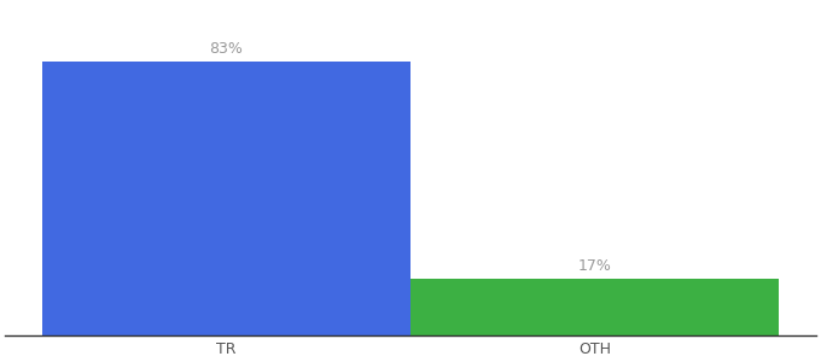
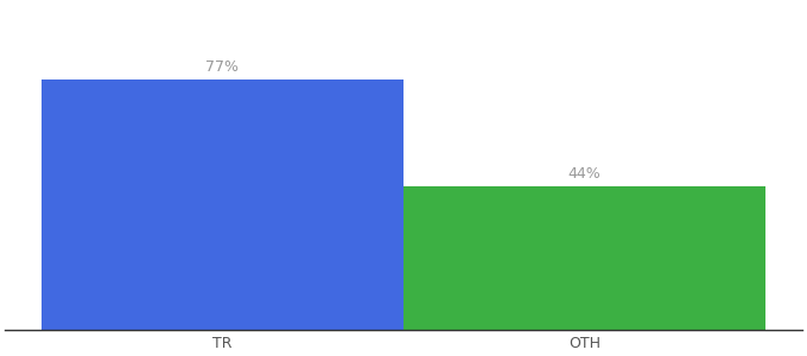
TR: 83% -> 77%
OTH: 17% -> 44%
